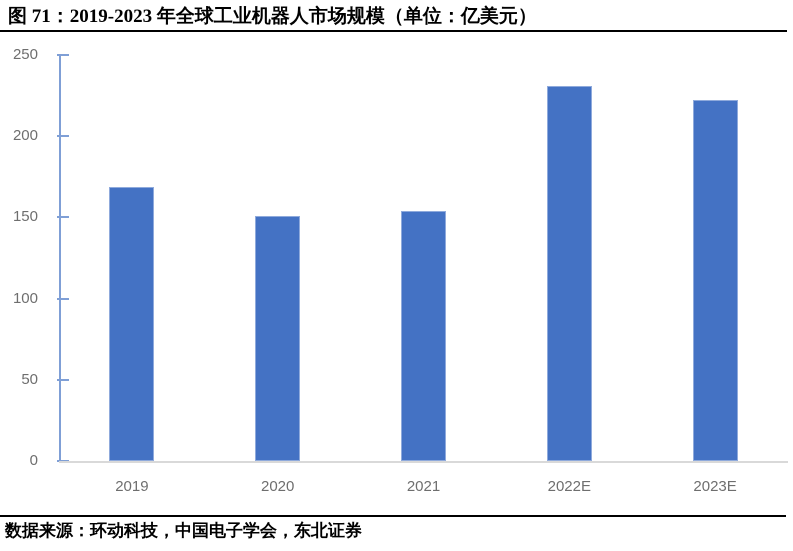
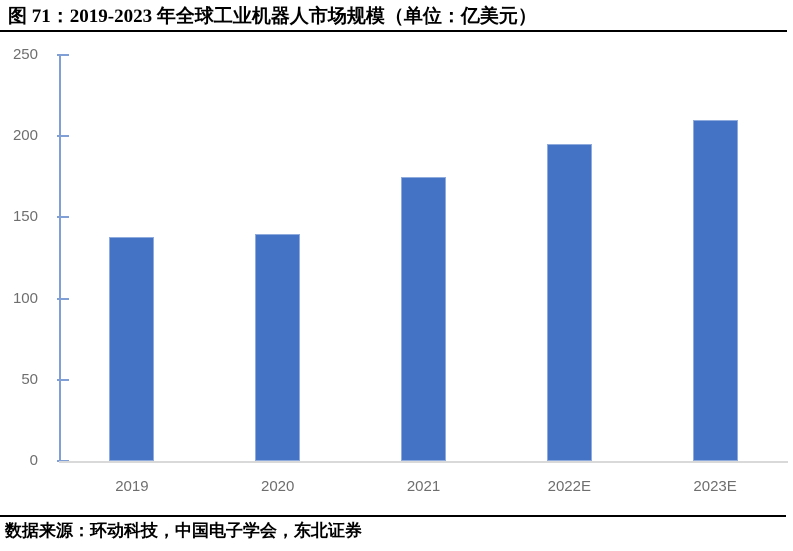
2019: 169 -> 138
2020: 151 -> 140
2021: 154 -> 175
2022E: 231 -> 195
2023E: 222 -> 210
